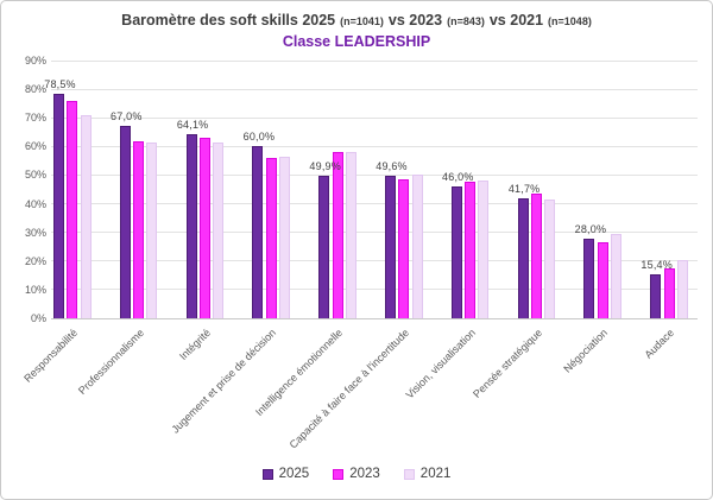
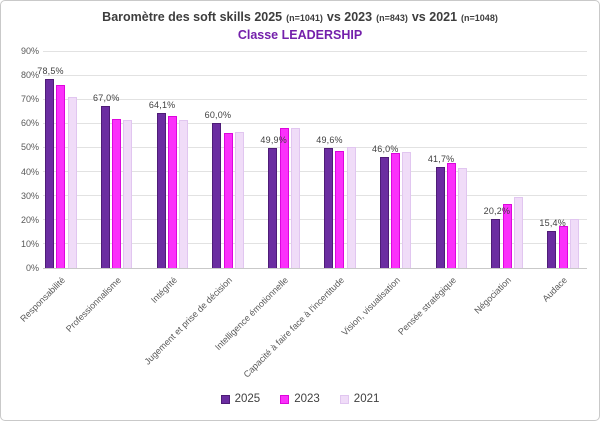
2025/Négociation: 28,0% -> 20,2%
